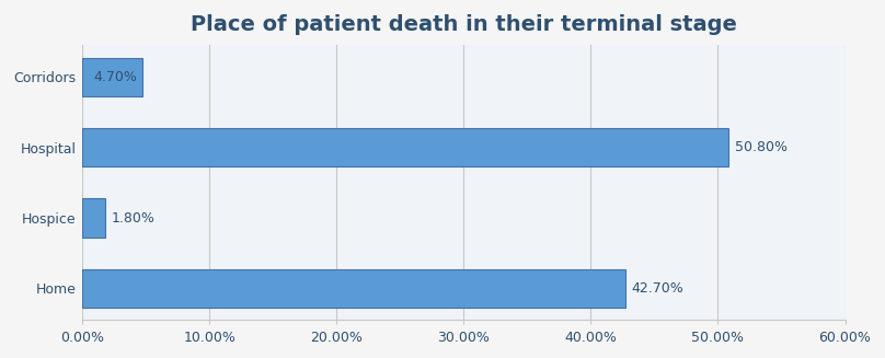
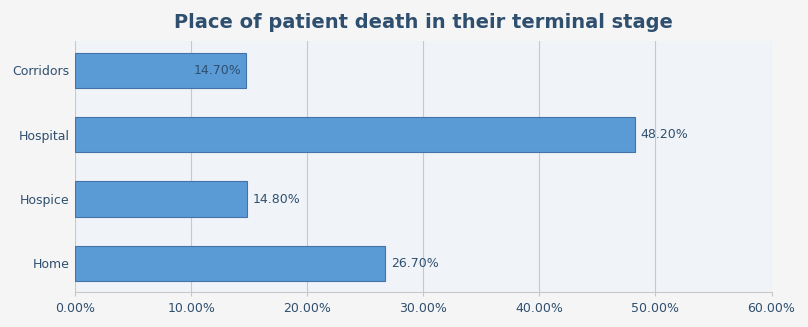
Corridors: 4.70% -> 14.70%
Hospital: 50.80% -> 48.20%
Hospice: 1.80% -> 14.80%
Home: 42.70% -> 26.70%
